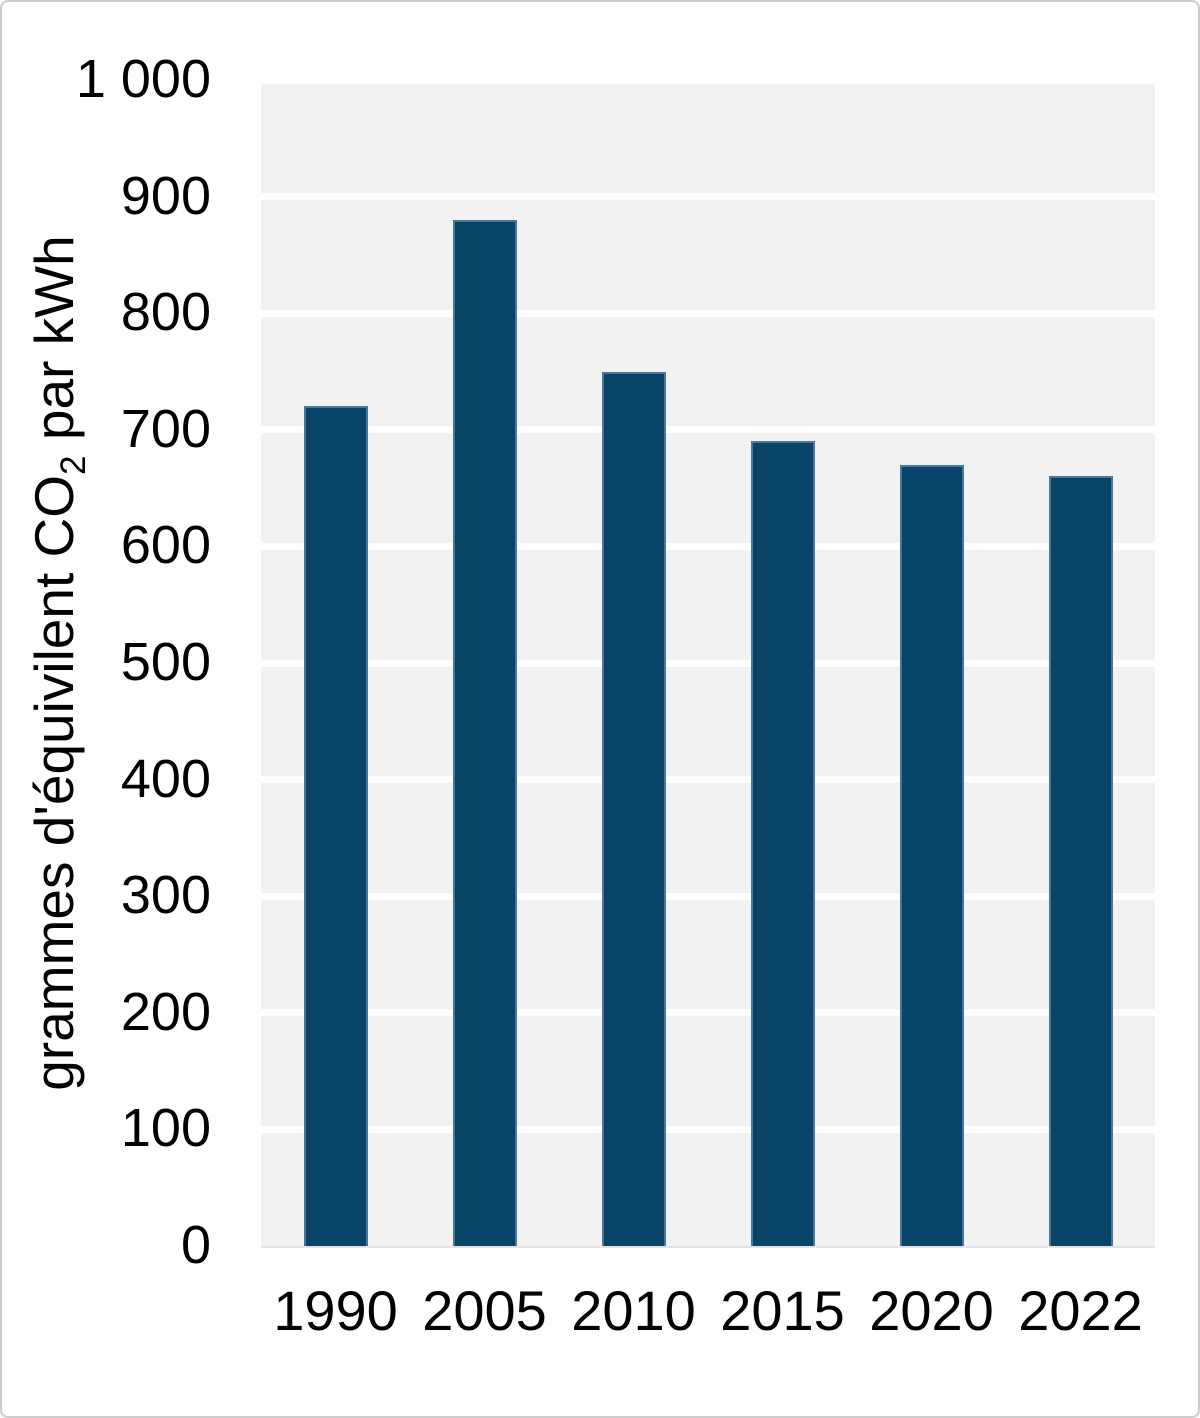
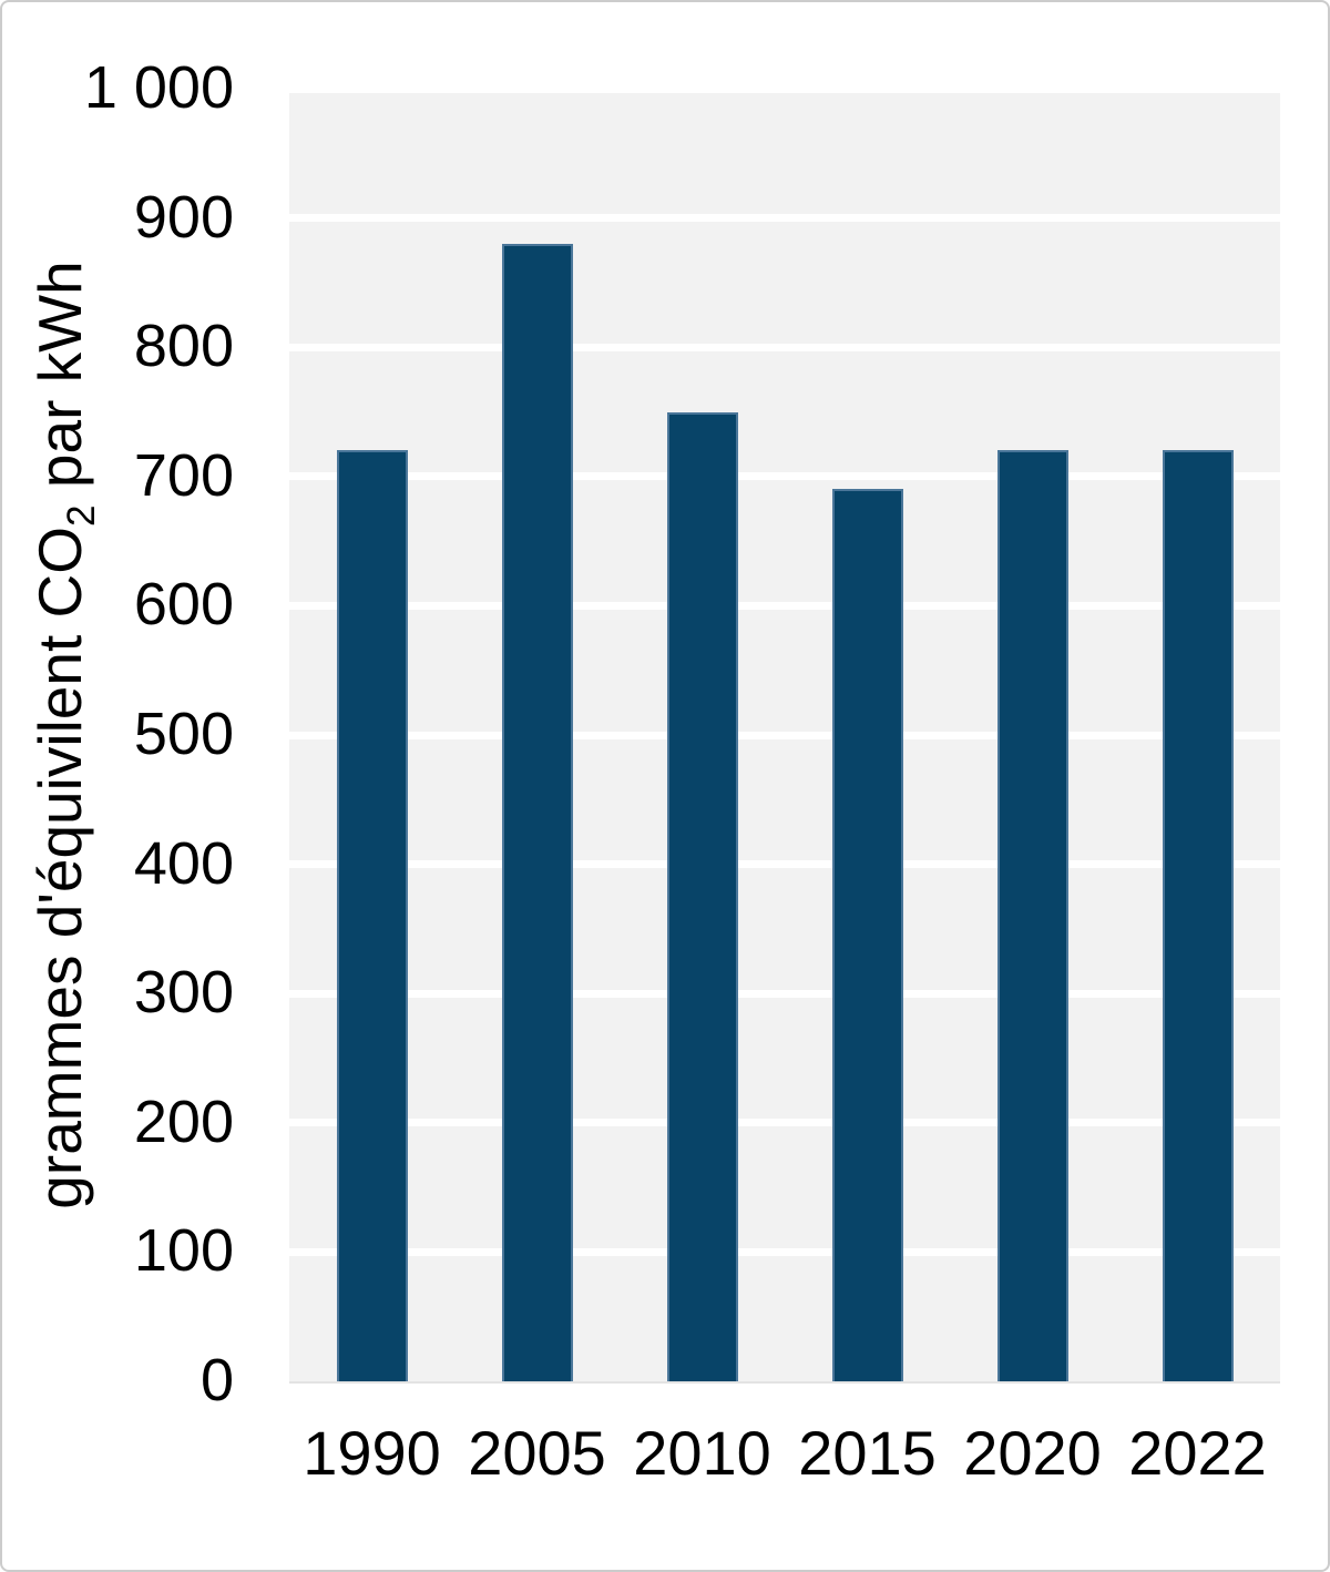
2020: 670 -> 720
2022: 660 -> 720
